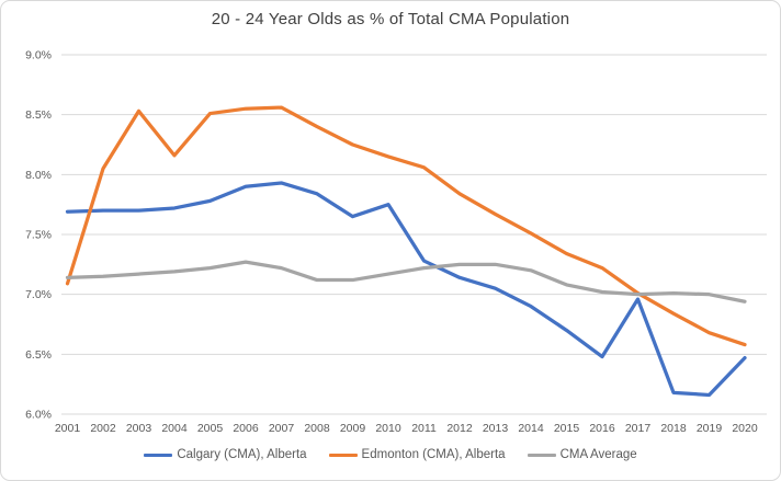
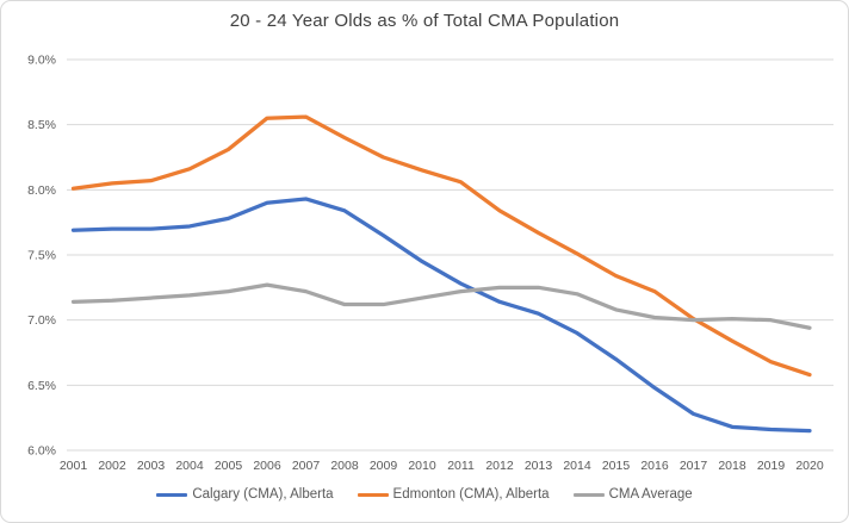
Edmonton (CMA), Alberta/2001: 7.09% -> 8.01%
Edmonton (CMA), Alberta/2003: 8.53% -> 8.07%
Edmonton (CMA), Alberta/2005: 8.51% -> 8.31%
Calgary (CMA), Alberta/2010: 7.75% -> 7.45%
Calgary (CMA), Alberta/2017: 6.96% -> 6.28%
Calgary (CMA), Alberta/2020: 6.47% -> 6.15%
